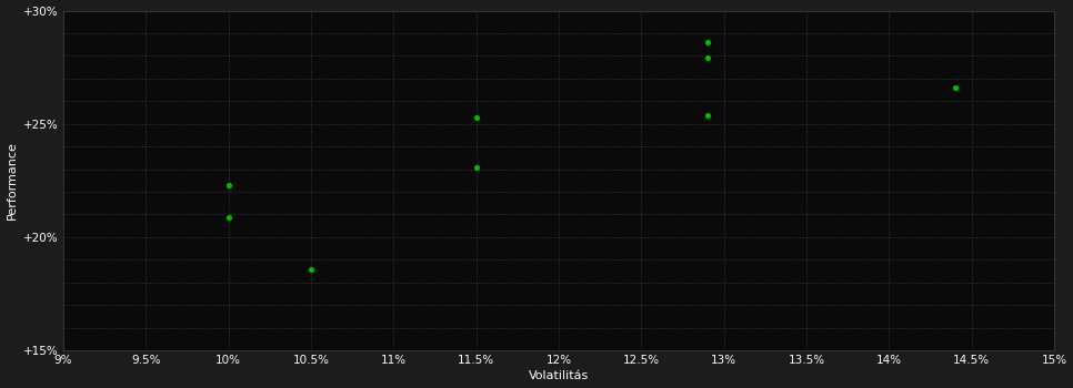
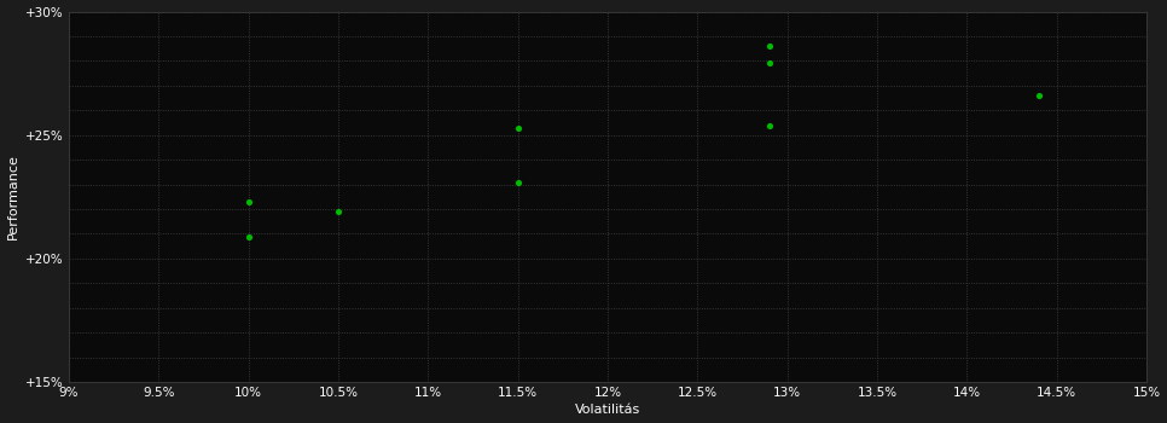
10.5%: 18.6% -> 21.9%
